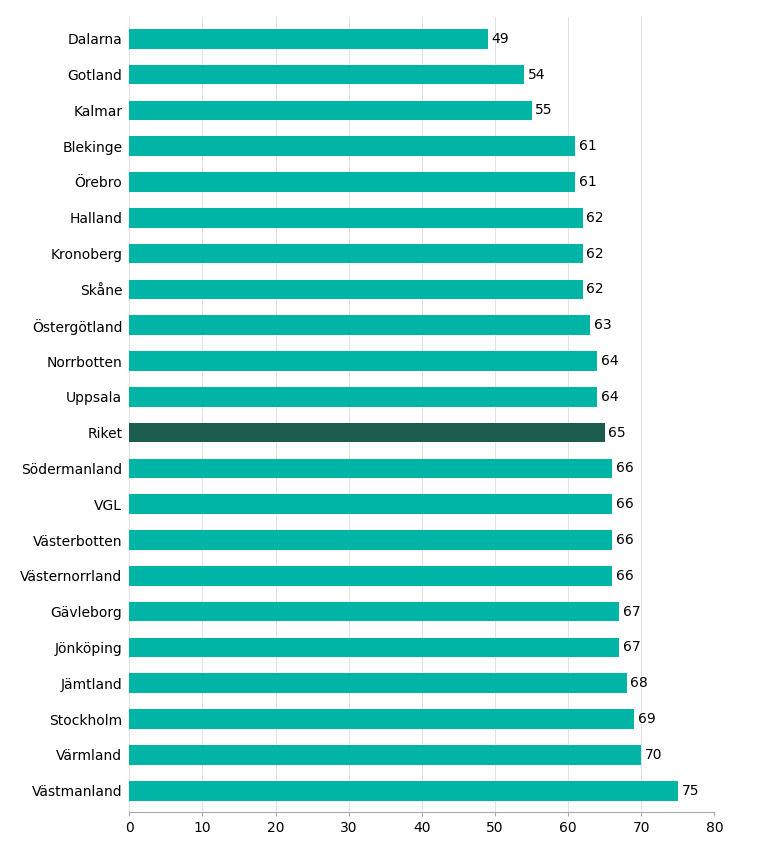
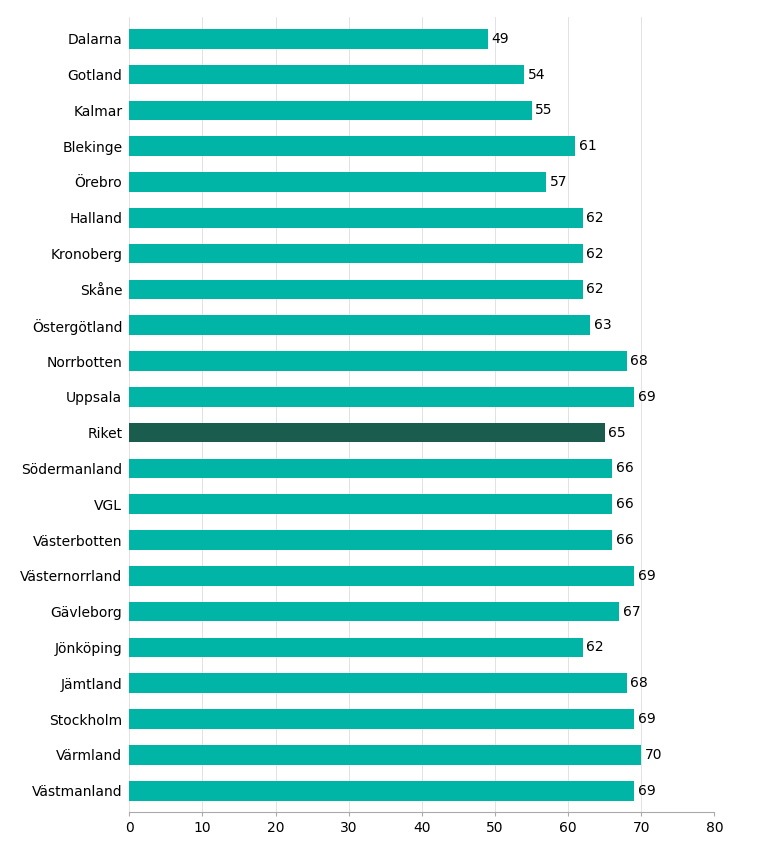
Örebro: 61 -> 57
Norrbotten: 64 -> 68
Uppsala: 64 -> 69
Västernorrland: 66 -> 69
Jönköping: 67 -> 62
Västmanland: 75 -> 69
